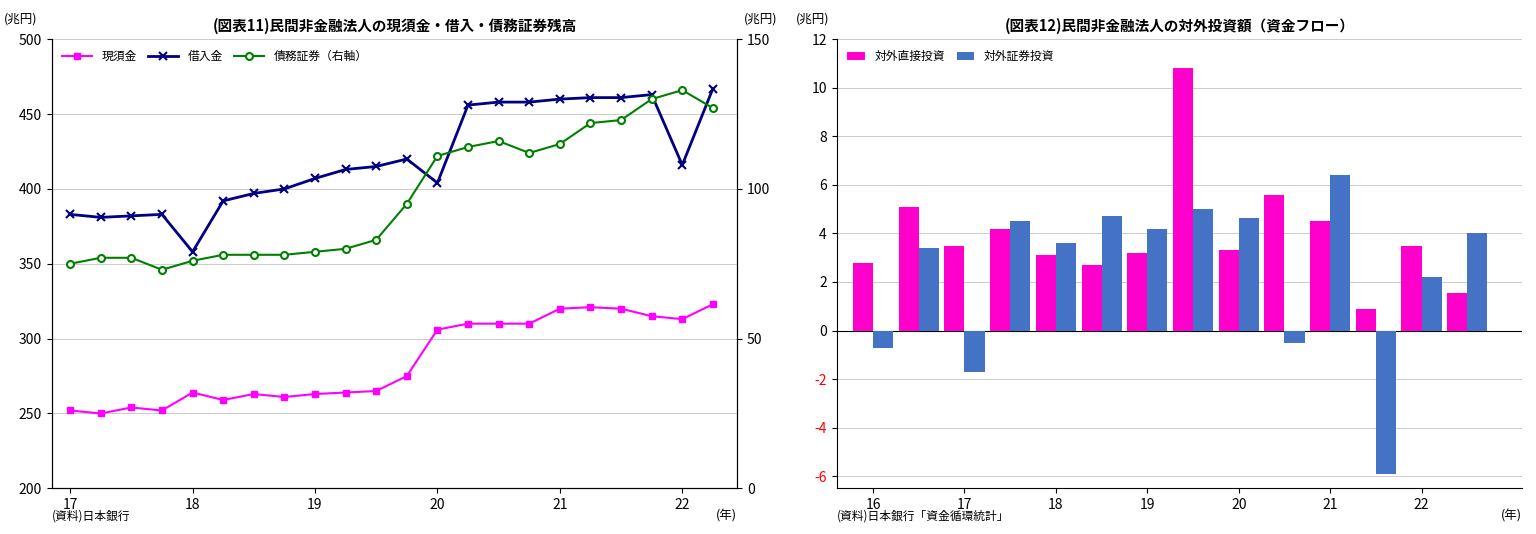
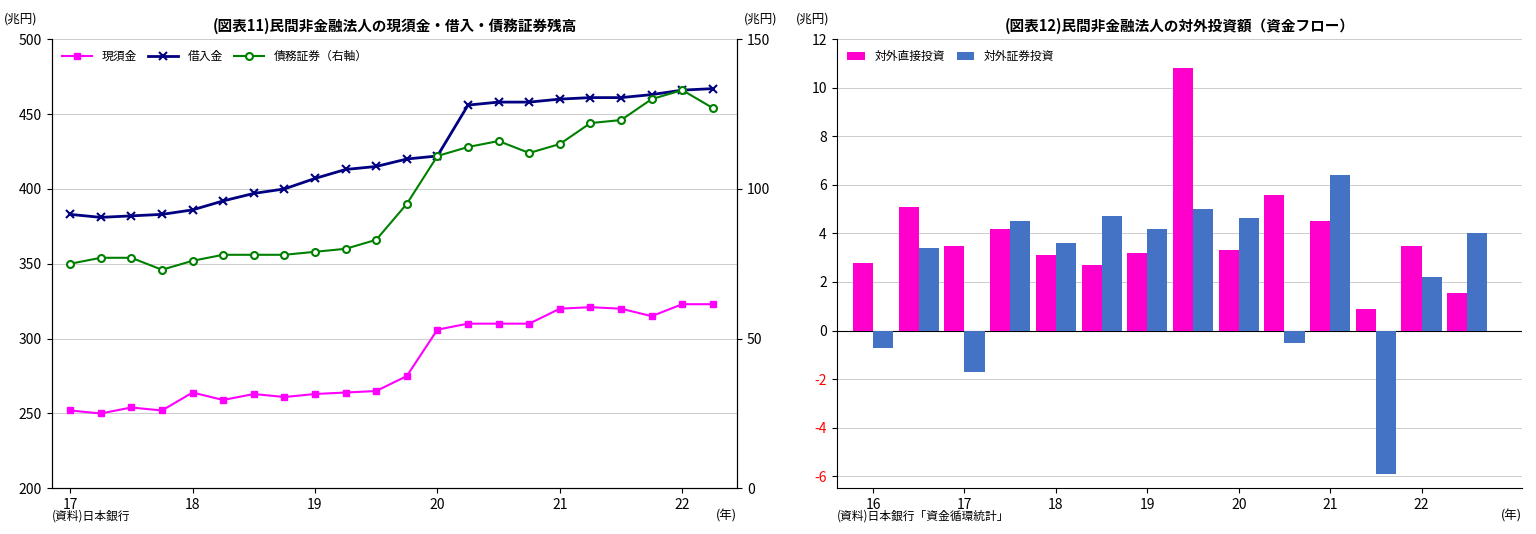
(図表11)民間非金融法人の現須金・借入・債務証券残高/借入金/18: 358 -> 386
(図表11)民間非金融法人の現須金・借入・債務証券残高/借入金/20: 404 -> 422
(図表11)民間非金融法人の現須金・借入・債務証券残高/現須金/22: 313 -> 323
(図表11)民間非金融法人の現須金・借入・債務証券残高/借入金/22: 416 -> 466
